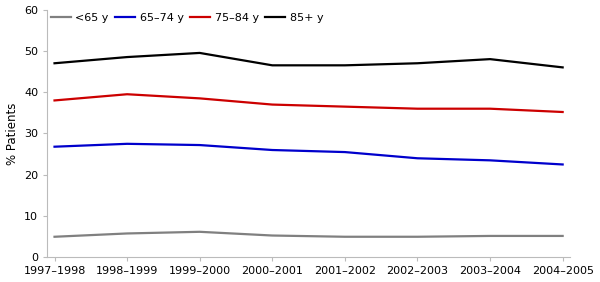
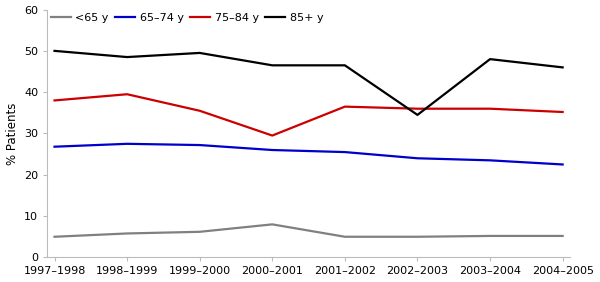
85+ y/1997–1998: 47.0 -> 50.0
75–84 y/1999–2000: 38.5 -> 35.5
<65 y/2000–2001: 5.3 -> 8.0
75–84 y/2000–2001: 37.0 -> 29.5
85+ y/2002–2003: 47.0 -> 34.5
